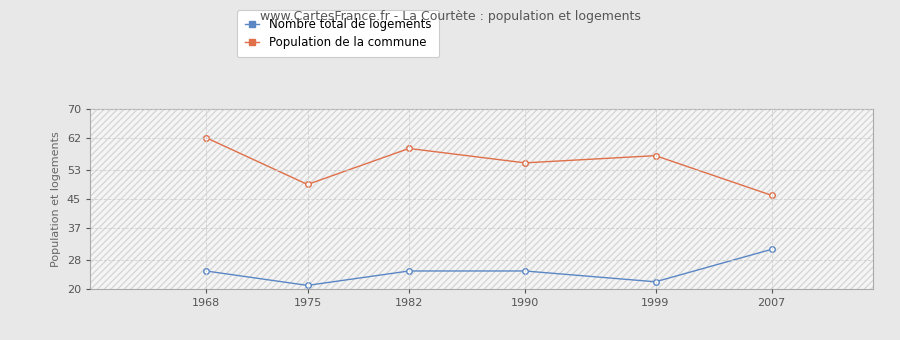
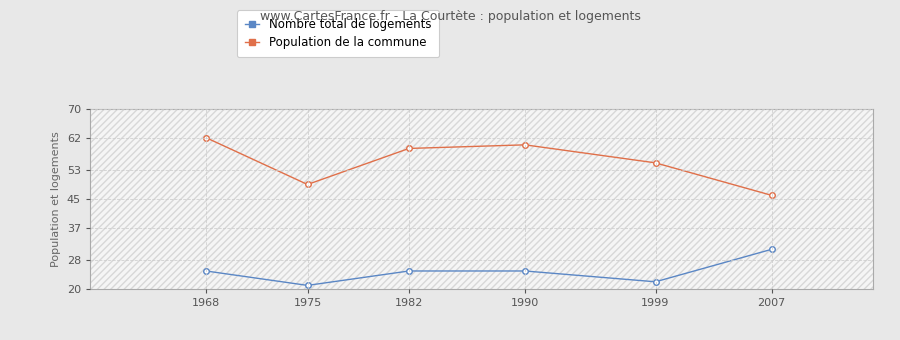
Population de la commune/1990: 55 -> 60
Population de la commune/1999: 57 -> 55
